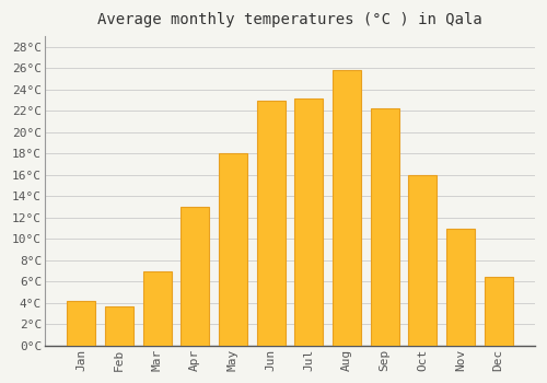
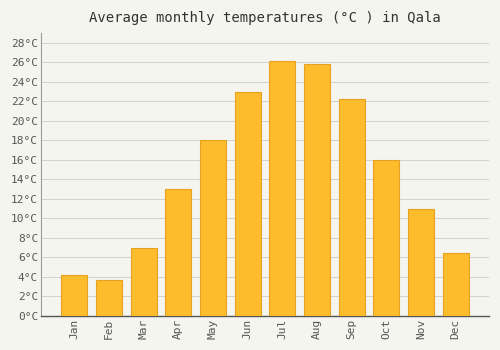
Jul: 23.2°C -> 26.2°C
